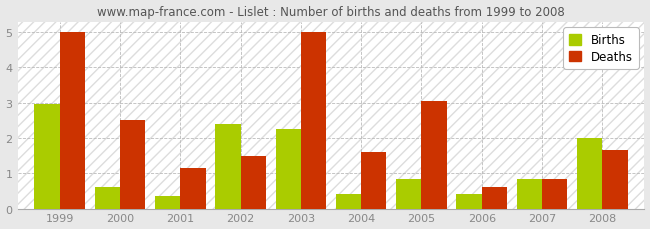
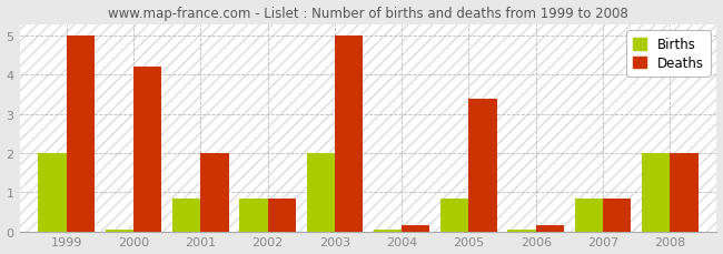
Births/1999: 2.95 -> 2.00
Births/2000: 0.60 -> 0.05
Deaths/2000: 2.50 -> 4.20
Births/2001: 0.35 -> 0.85
Deaths/2001: 1.15 -> 2.00
Births/2002: 2.40 -> 0.85
Deaths/2002: 1.50 -> 0.85
Births/2003: 2.25 -> 2.00
Births/2004: 0.40 -> 0.05
Deaths/2004: 1.60 -> 0.15
Deaths/2005: 3.05 -> 3.40
Births/2006: 0.40 -> 0.05
Deaths/2006: 0.60 -> 0.15
Deaths/2008: 1.65 -> 2.00
